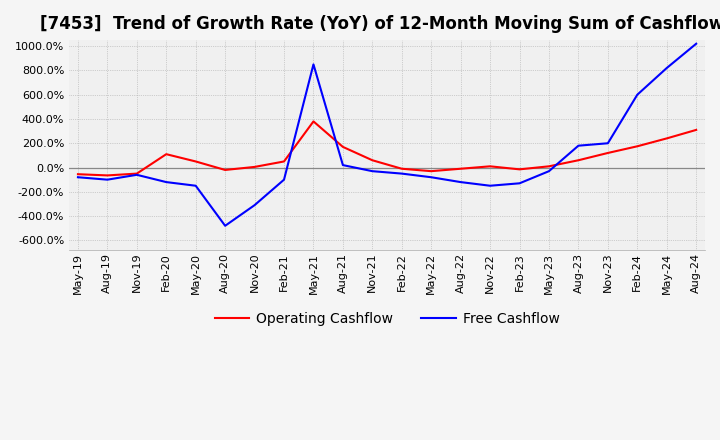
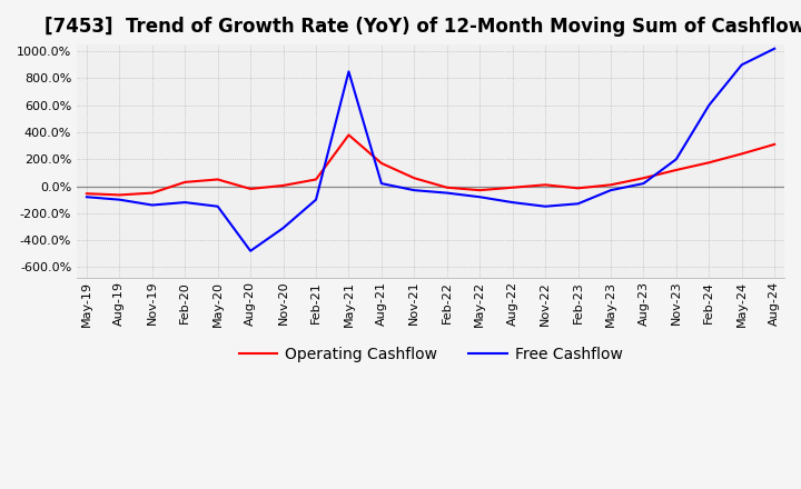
Free Cashflow/Nov-19: -60% -> -140%
Operating Cashflow/Feb-20: 110% -> 30%
Free Cashflow/Aug-23: 180% -> 20%
Free Cashflow/May-24: 820% -> 900%
